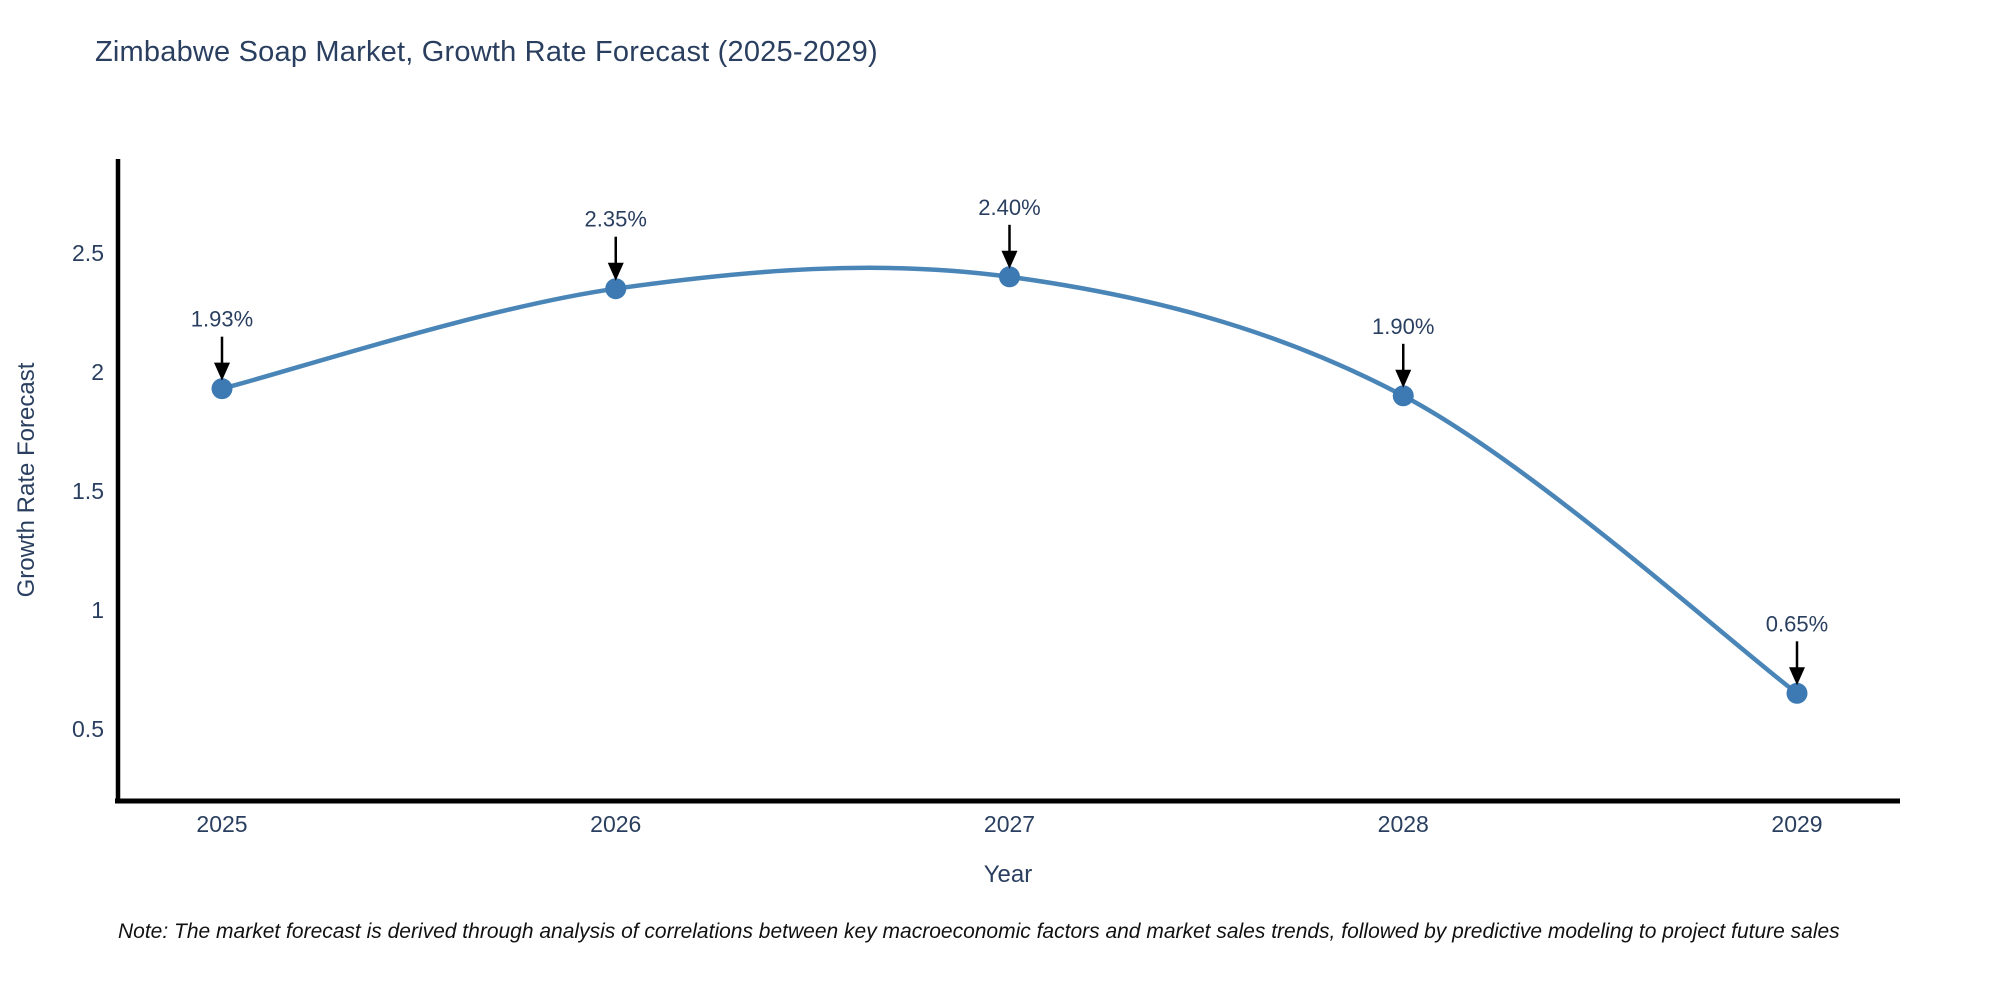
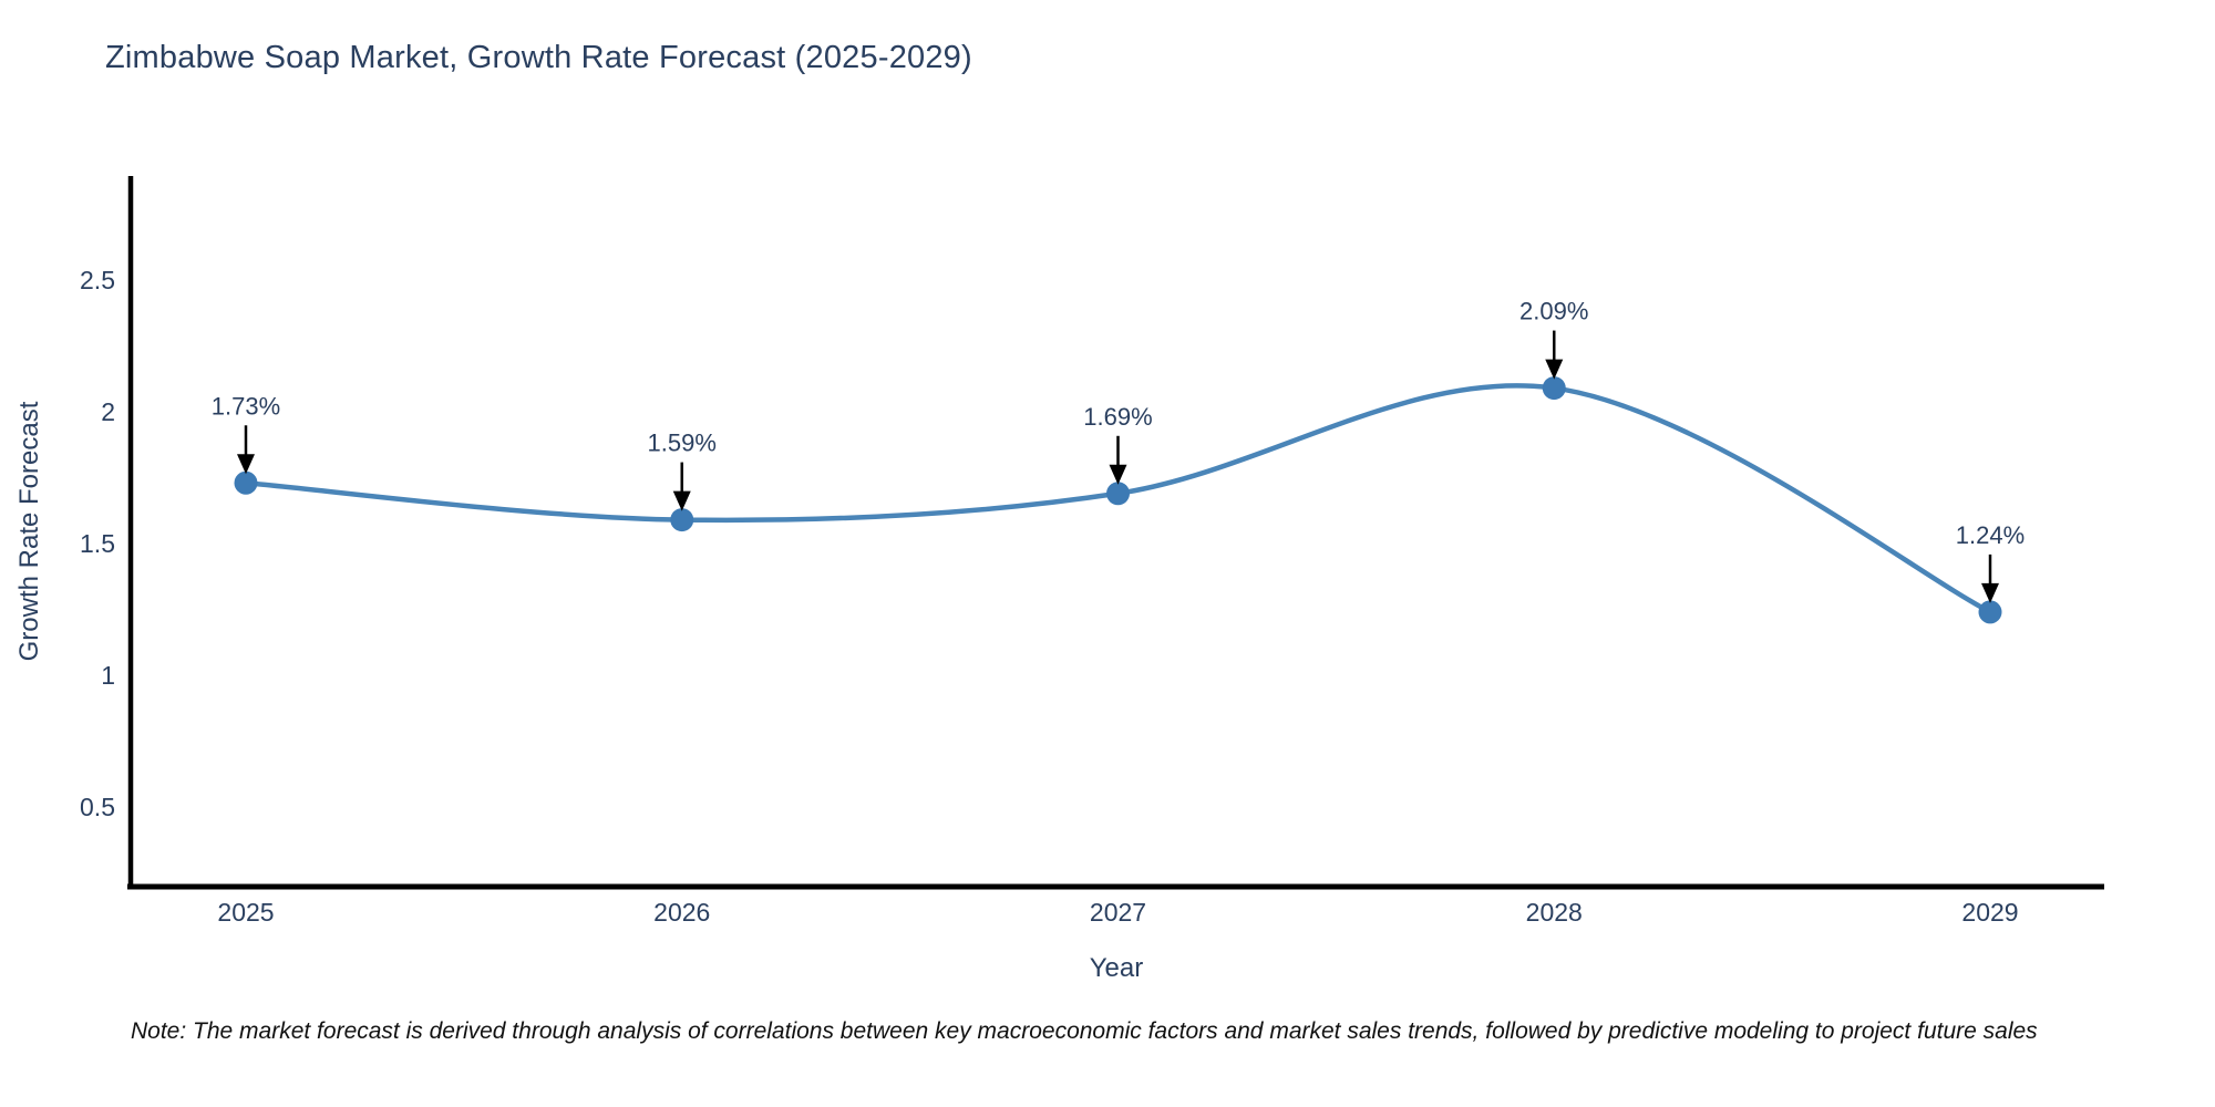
2025: 1.93% -> 1.73%
2026: 2.35% -> 1.59%
2027: 2.40% -> 1.69%
2028: 1.90% -> 2.09%
2029: 0.65% -> 1.24%
